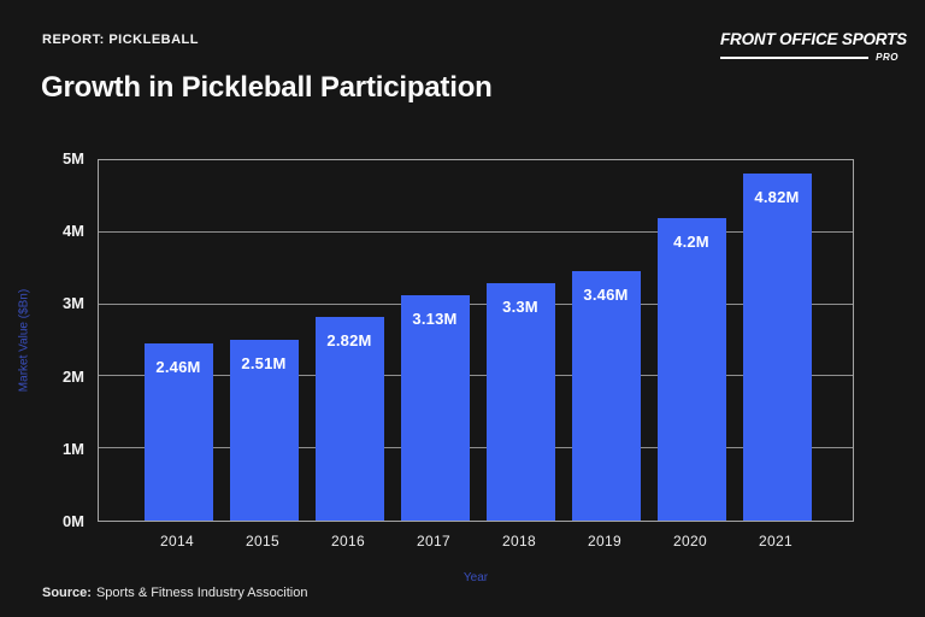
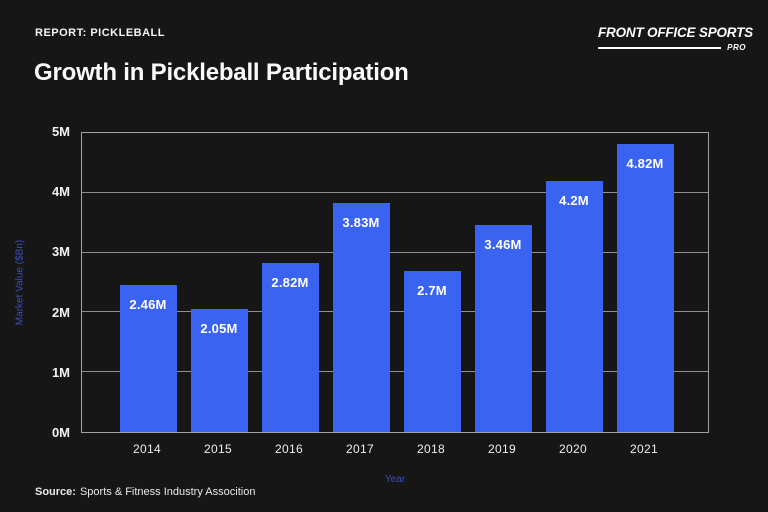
2015: 2.51M -> 2.05M
2017: 3.13M -> 3.83M
2018: 3.3M -> 2.7M
